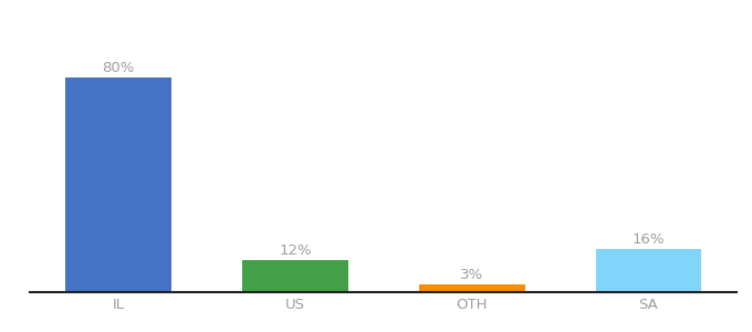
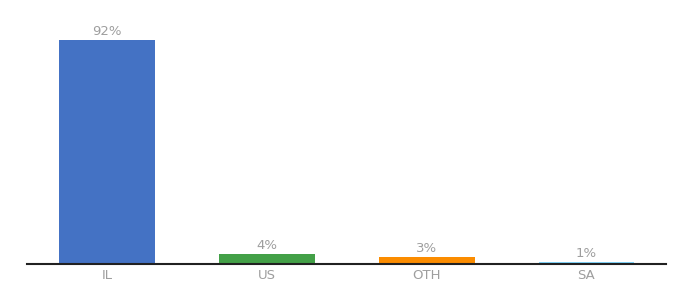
IL: 80% -> 92%
US: 12% -> 4%
SA: 16% -> 1%
